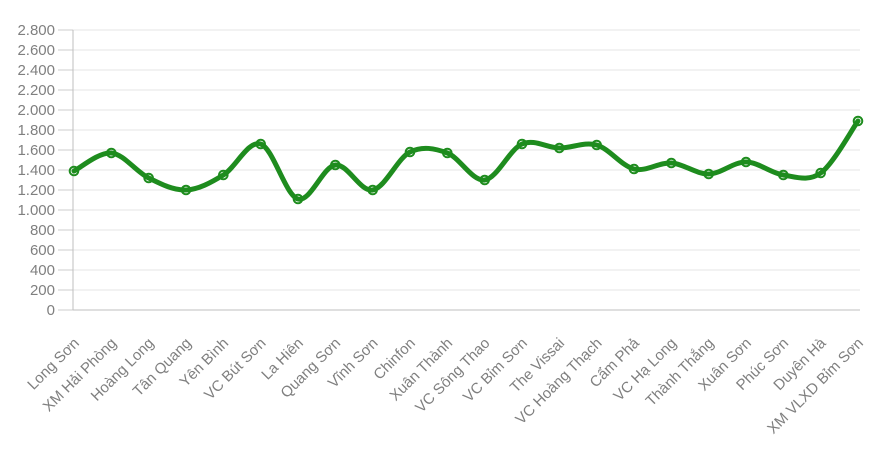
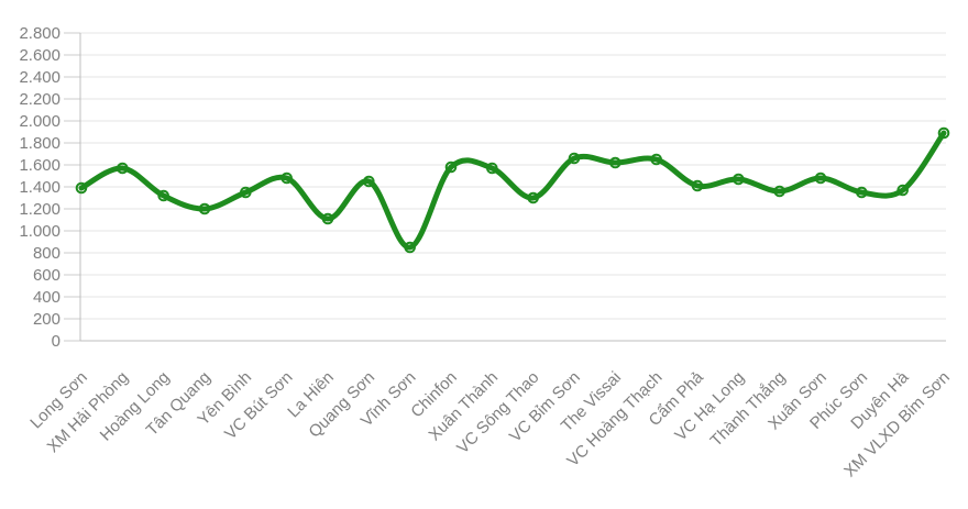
VC Bút Sơn: 1660 -> 1480
Vĩnh Sơn: 1200 -> 850
